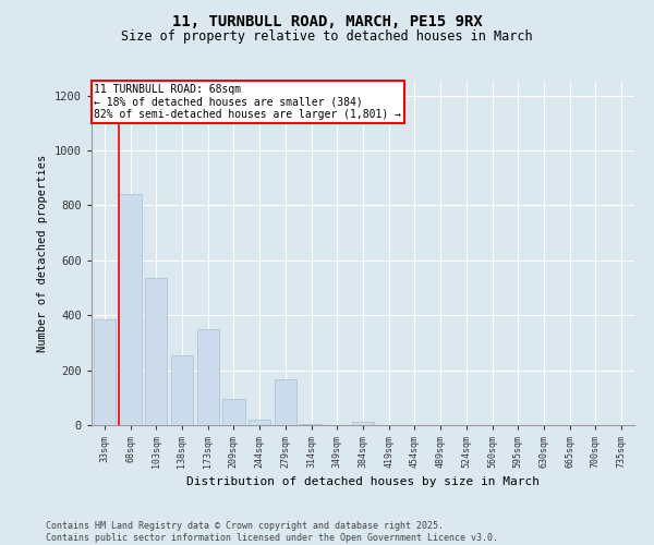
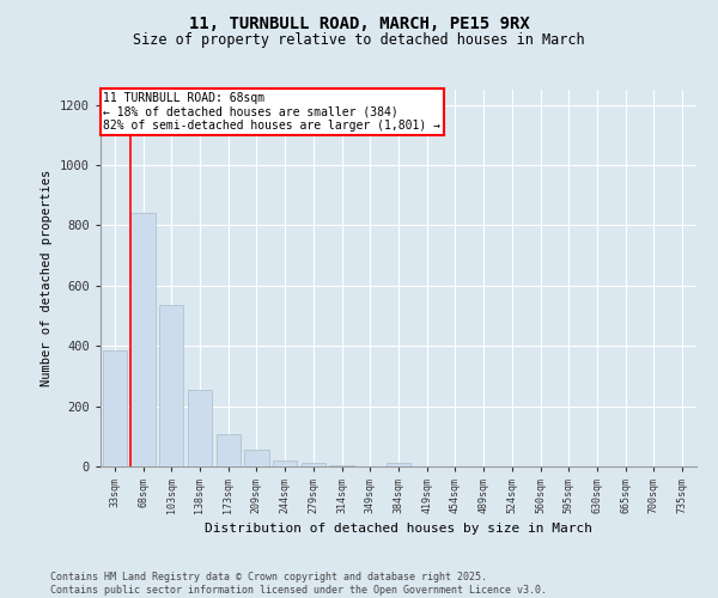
173sqm: 350 -> 108
209sqm: 95 -> 55
279sqm: 165 -> 12
